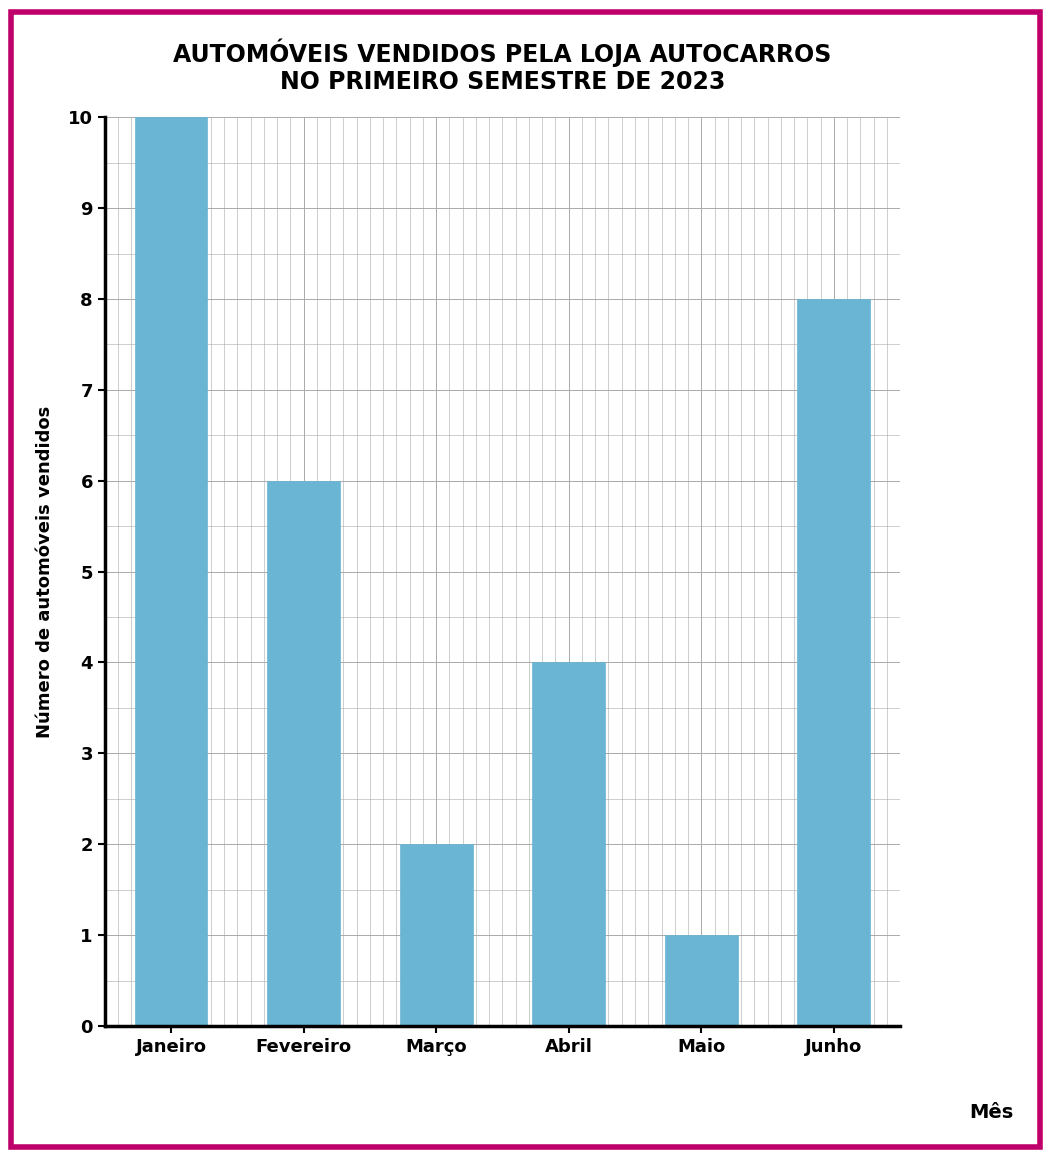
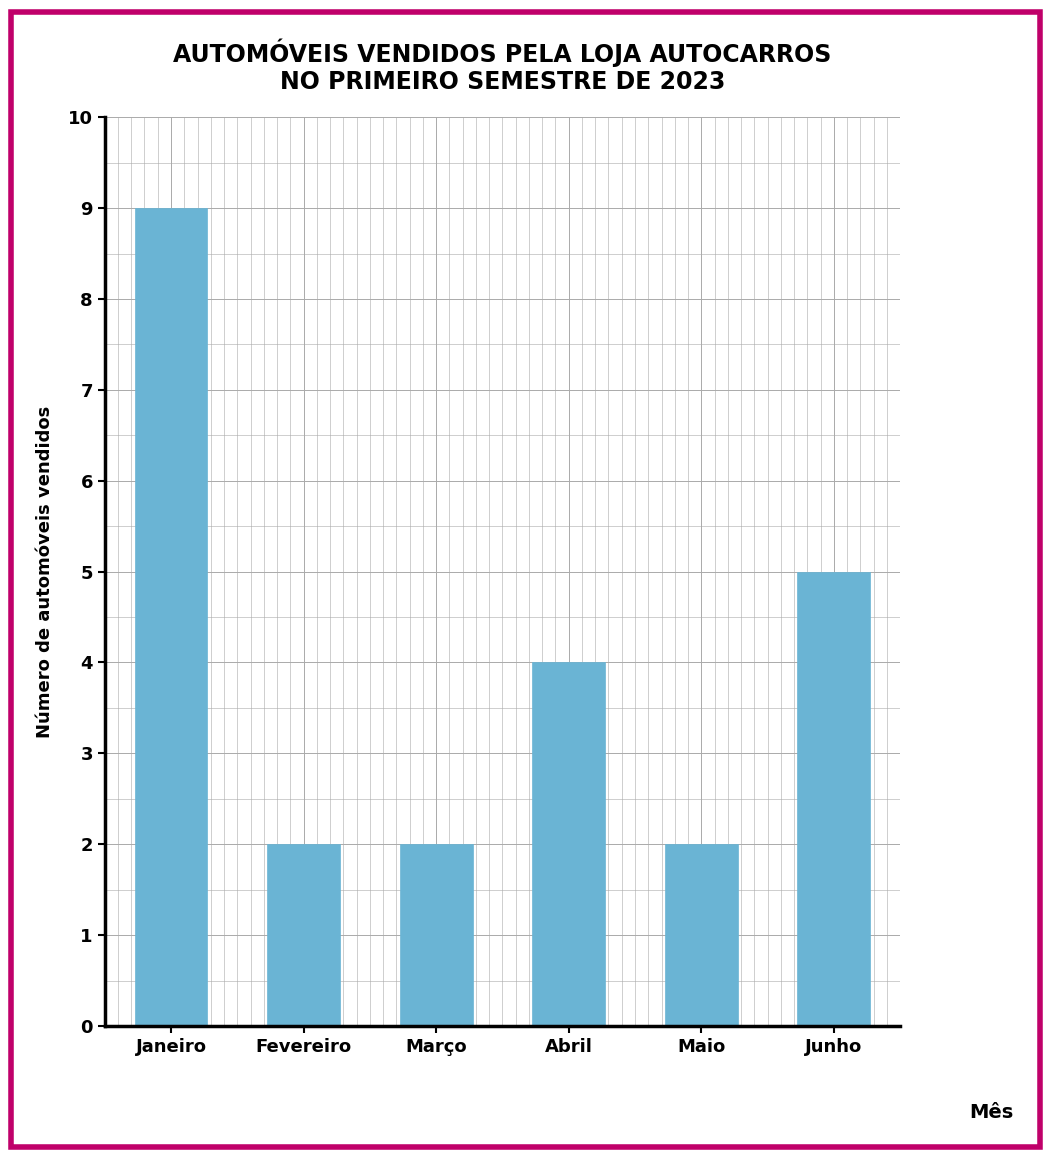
Janeiro: 10 -> 9
Fevereiro: 6 -> 2
Maio: 1 -> 2
Junho: 8 -> 5
